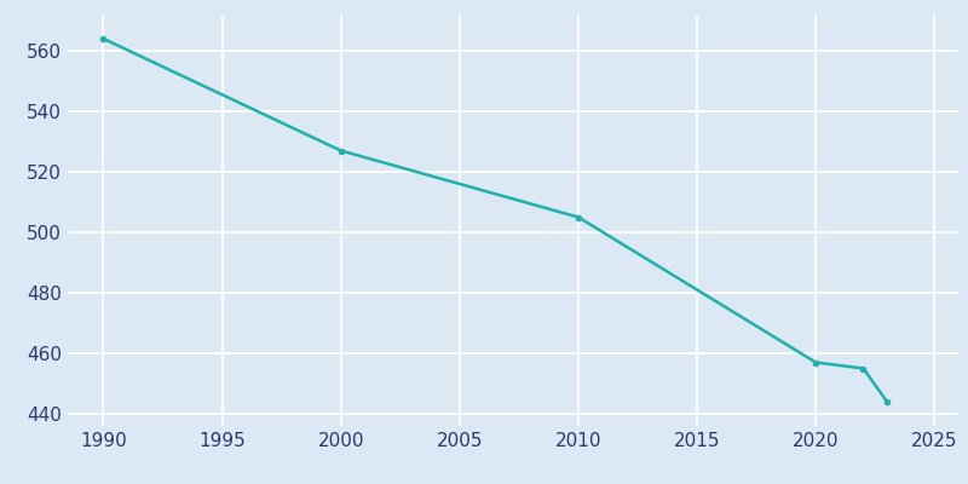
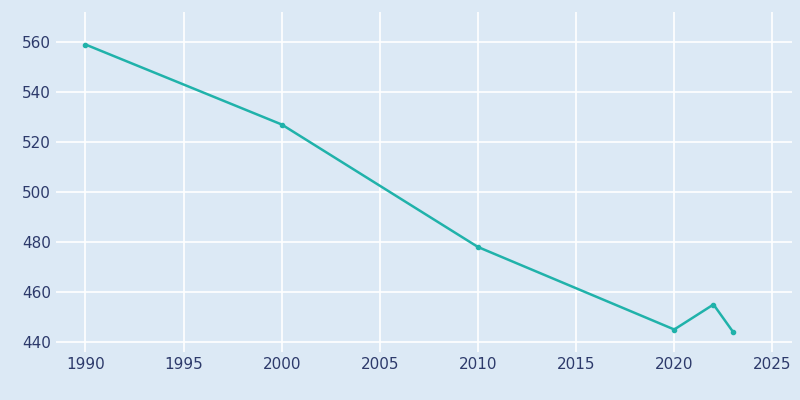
1990: 564 -> 559
2010: 505 -> 478
2020: 457 -> 445
